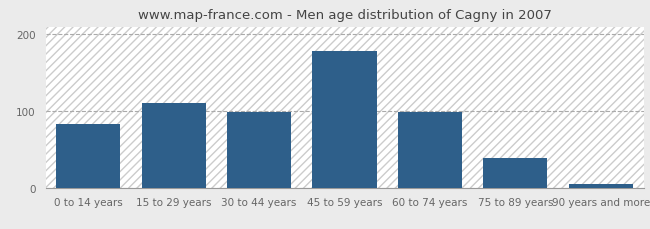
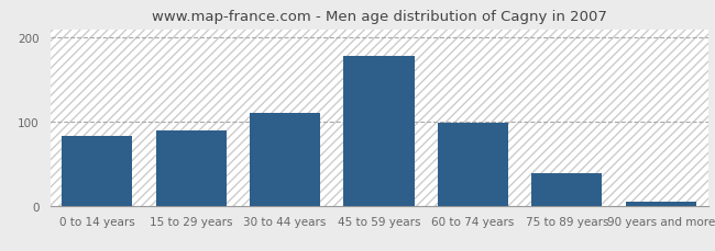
15 to 29 years: 110 -> 90
30 to 44 years: 99 -> 110
